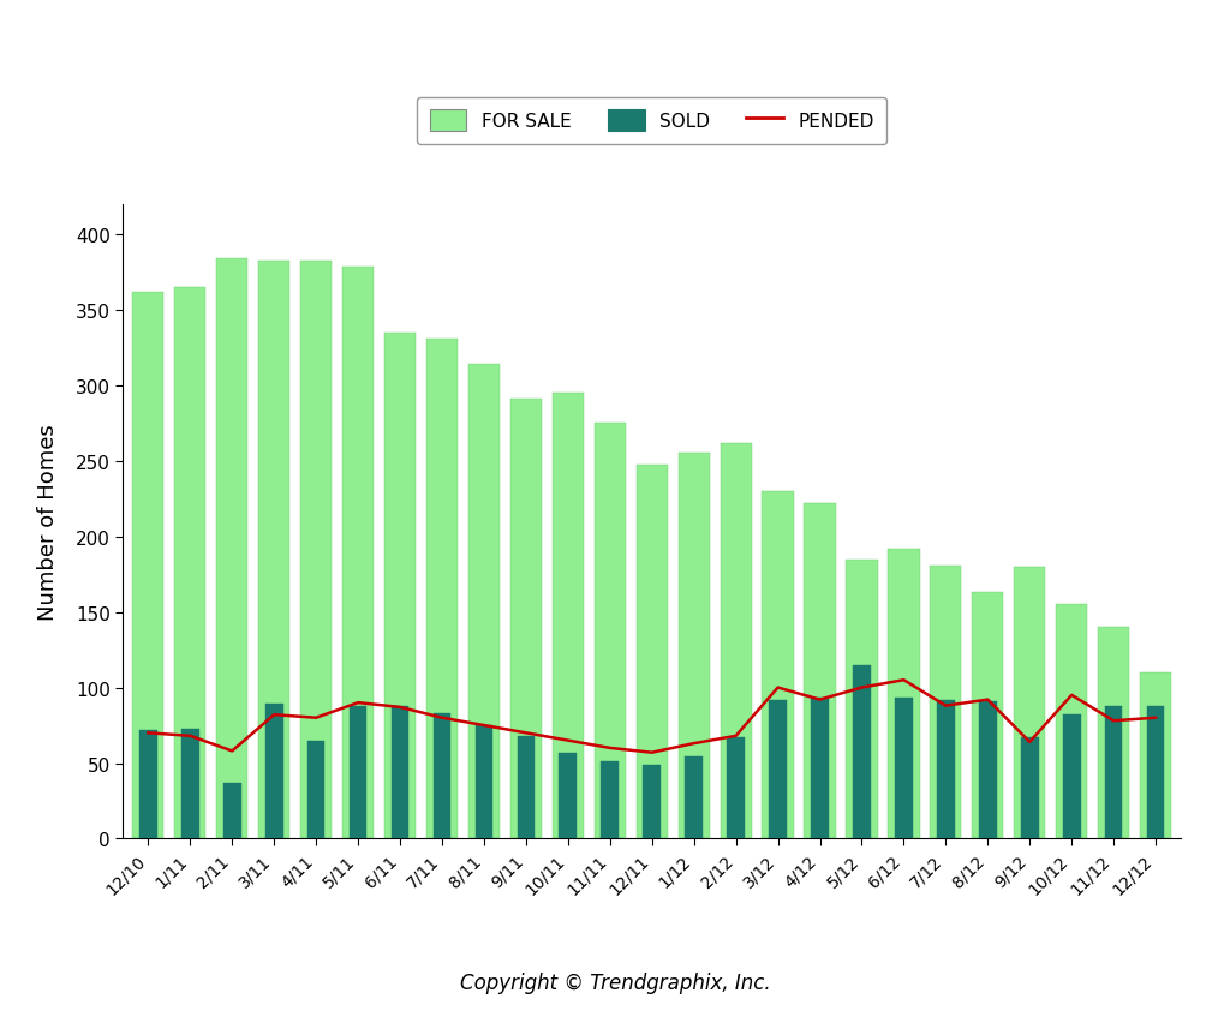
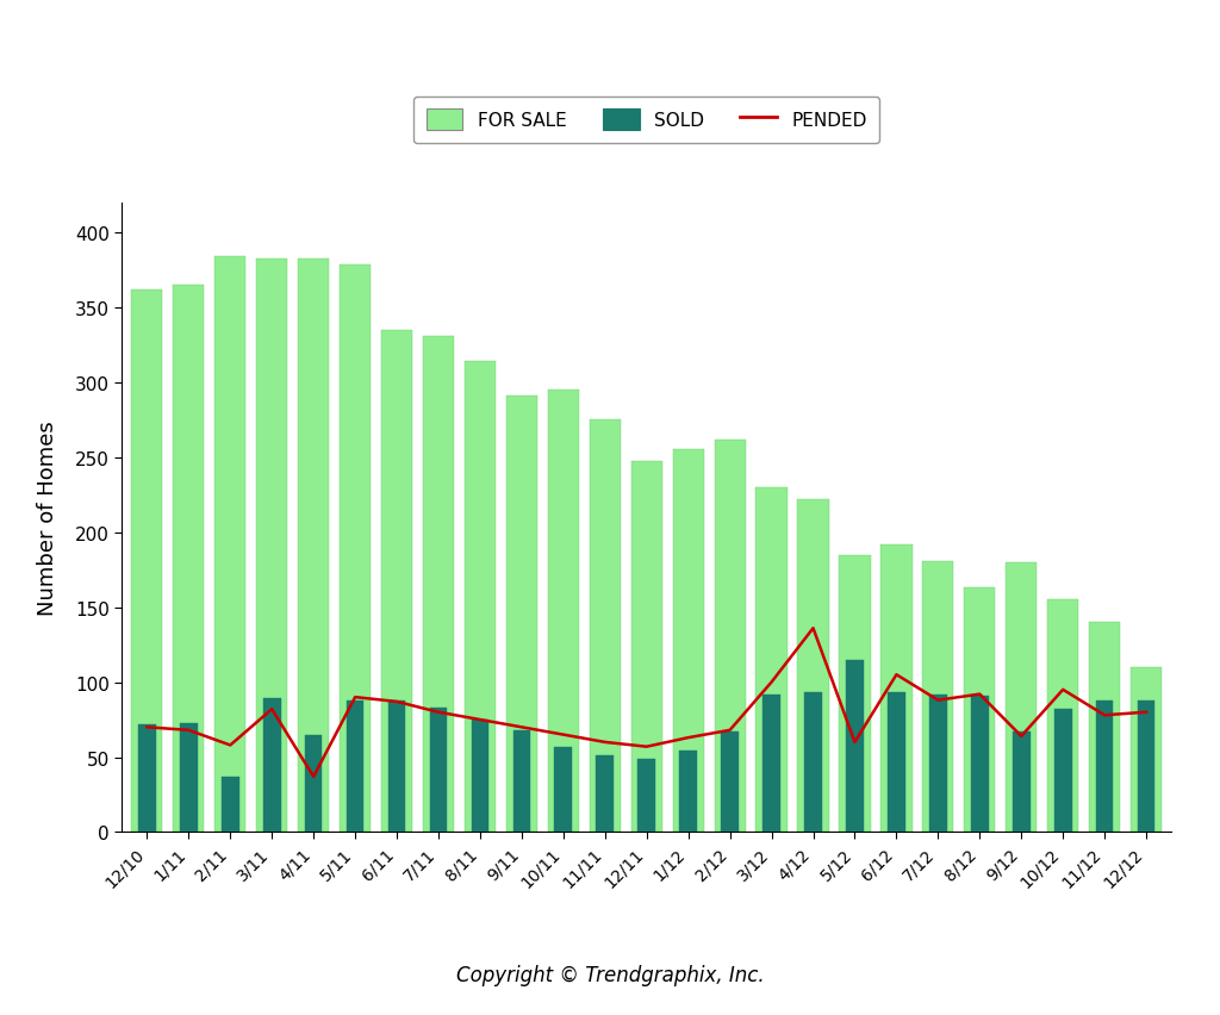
PENDED/4/11: 80 -> 37
PENDED/4/12: 92 -> 136
PENDED/5/12: 100 -> 60
